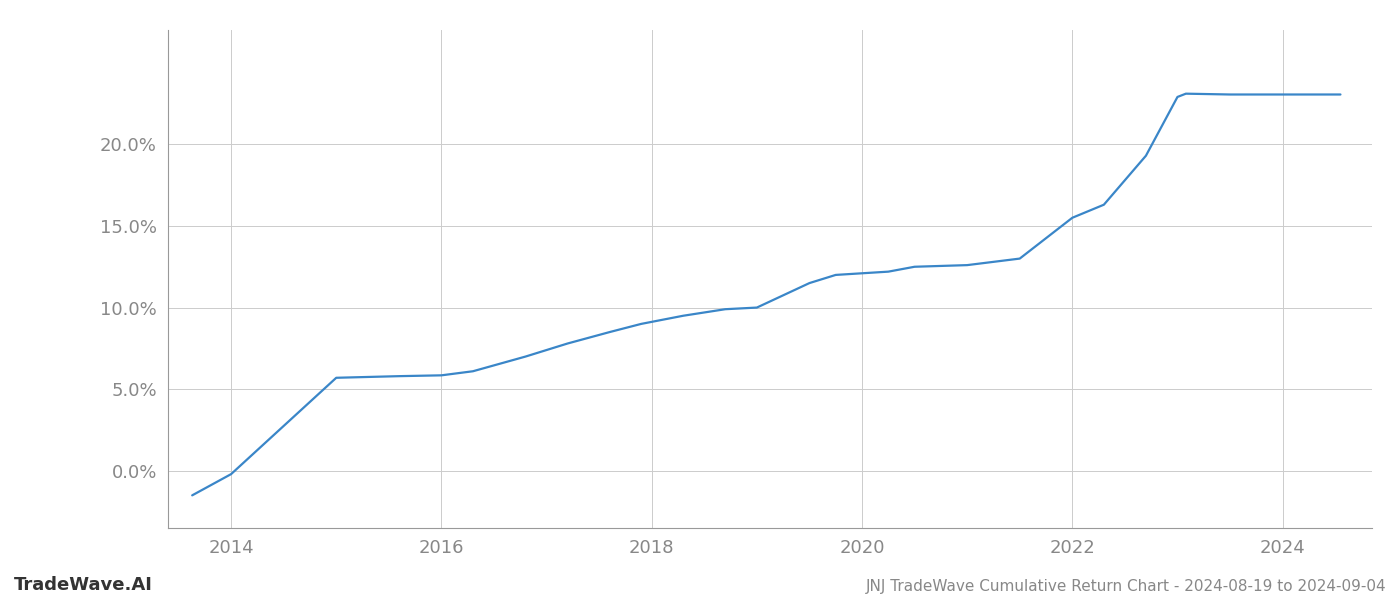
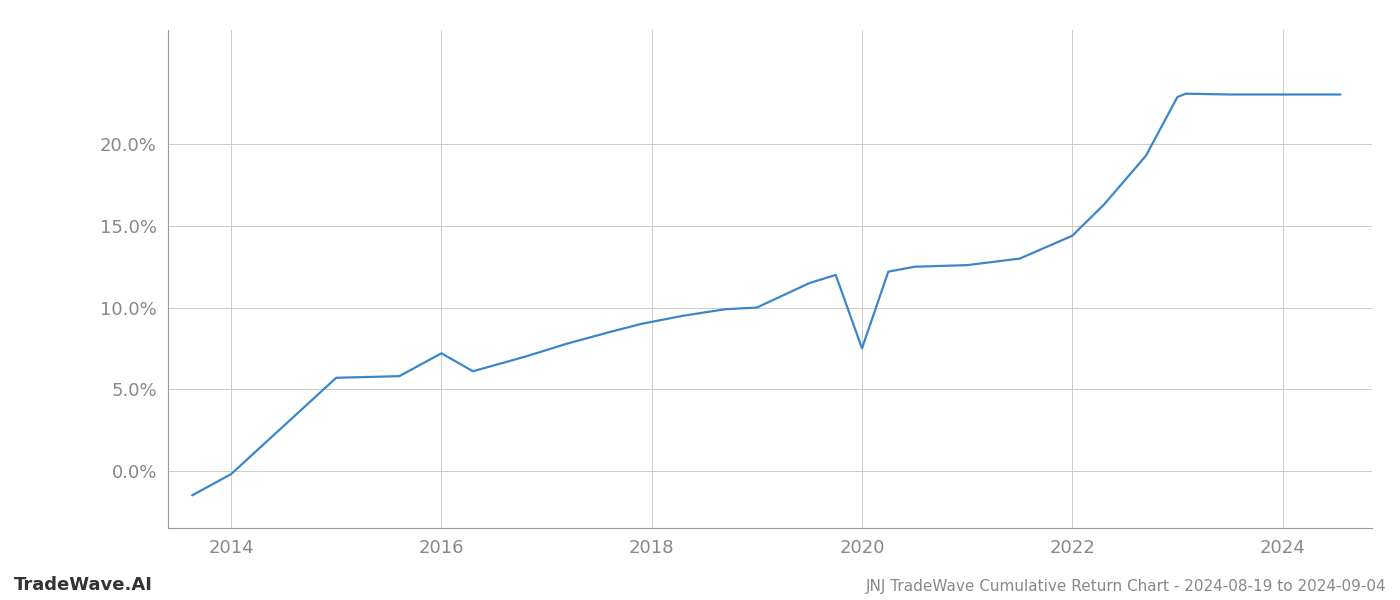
2016: 5.8% -> 7.2%
2020: 12.1% -> 7.5%
2022: 15.5% -> 14.4%
